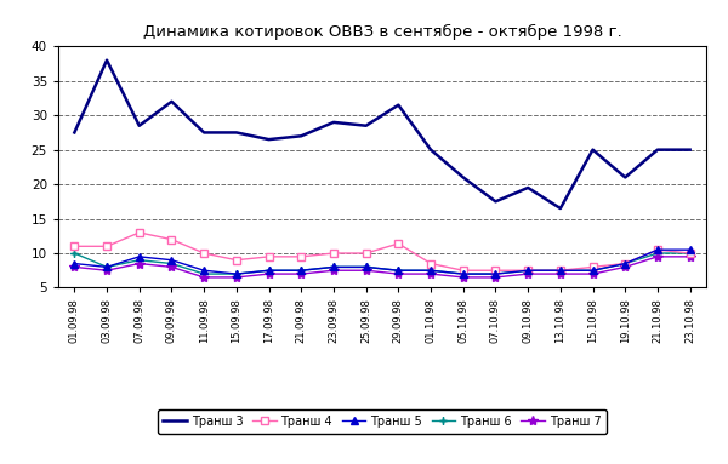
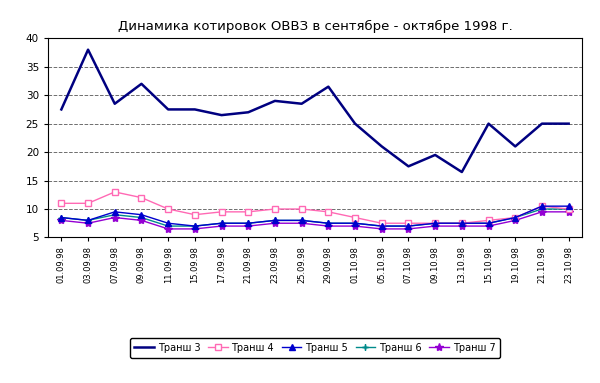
Транш 6/01.09.98: 10.0 -> 8.5
Транш 4/29.09.98: 11.4 -> 9.5
